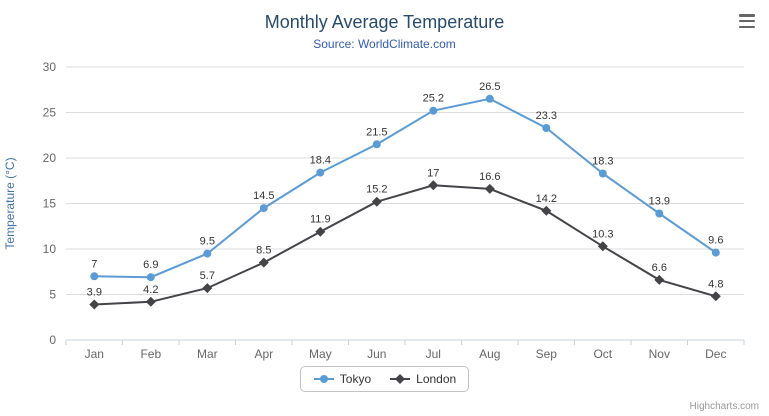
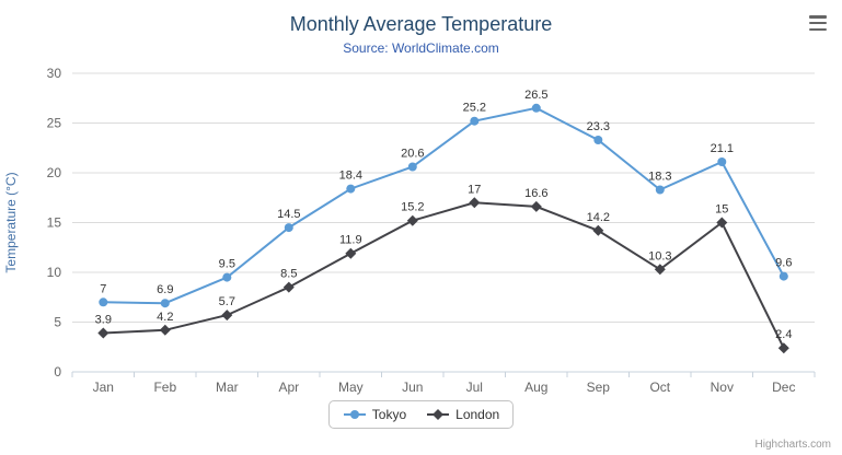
Tokyo/Jun: 21.5 -> 20.6
Tokyo/Nov: 13.9 -> 21.1
London/Nov: 6.6 -> 15
London/Dec: 4.8 -> 2.4
